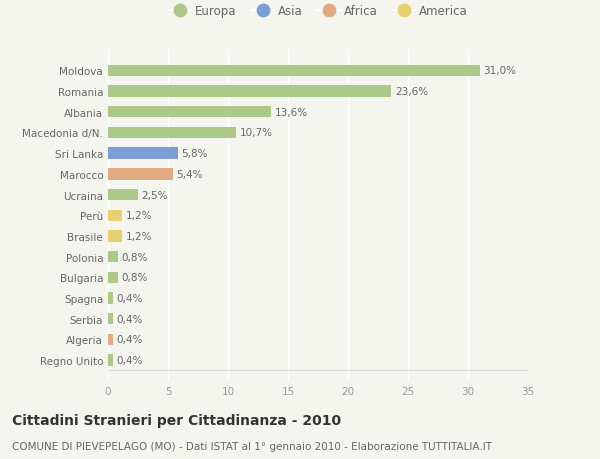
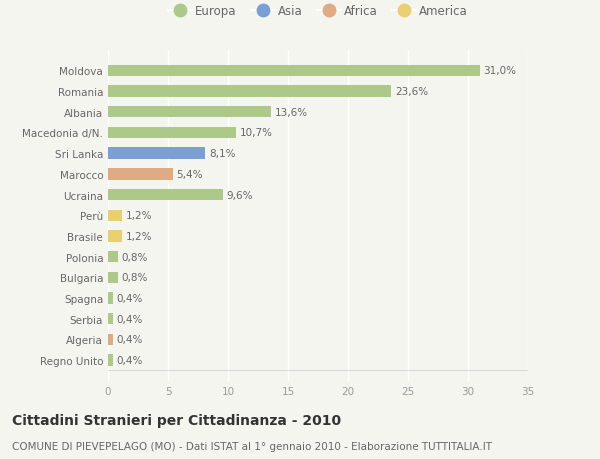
Sri Lanka: 5,8% -> 8,1%
Ucraina: 2,5% -> 9,6%
